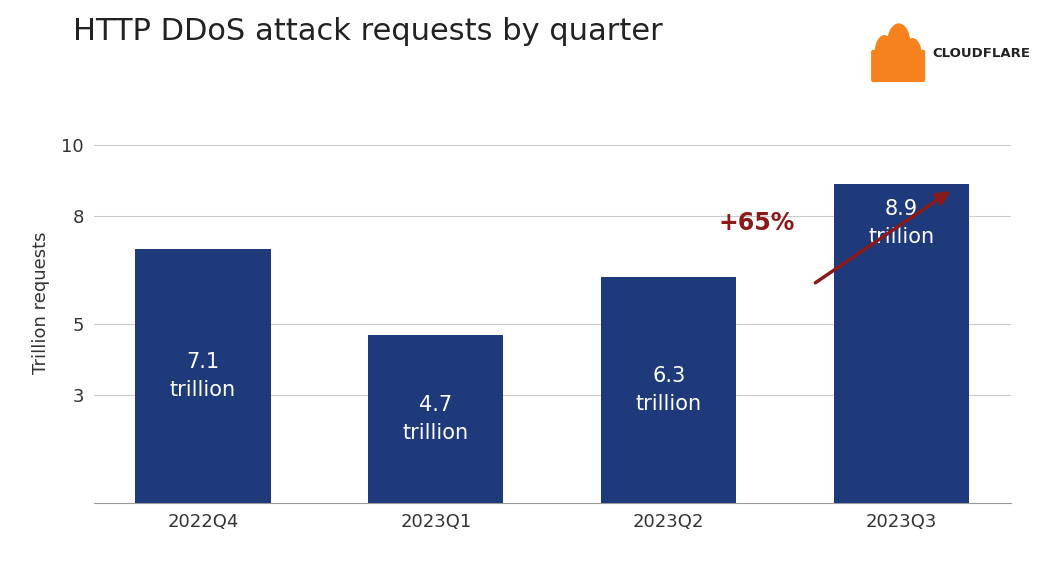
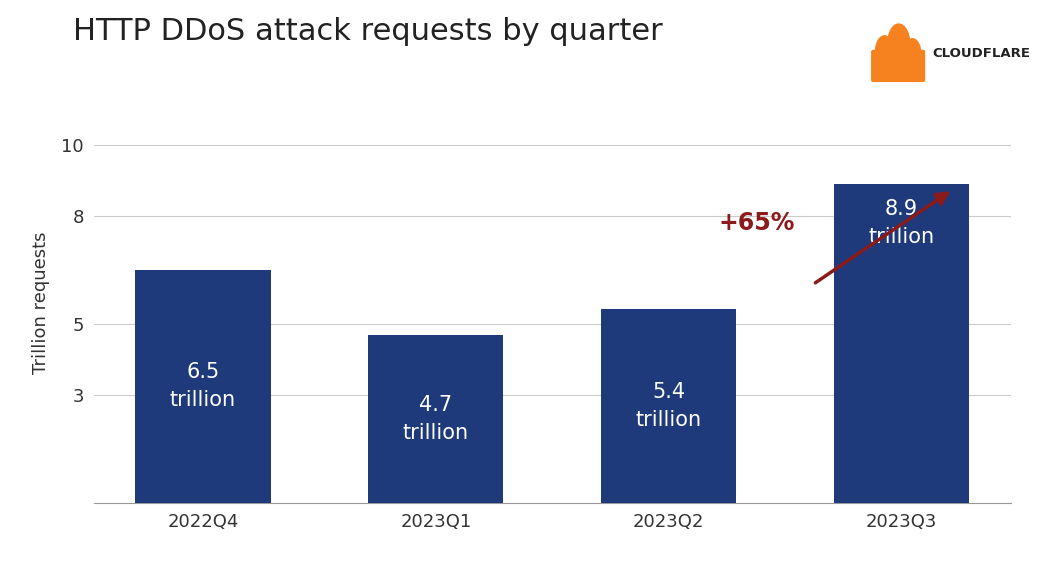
2022Q4: 7.1 -> 6.5
2023Q2: 6.3 -> 5.4
